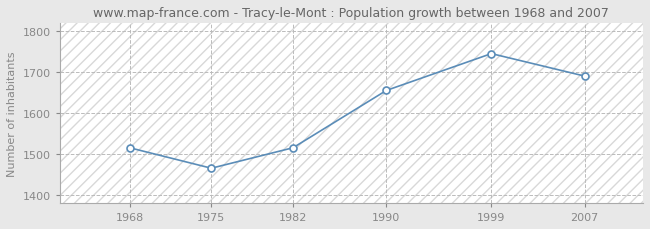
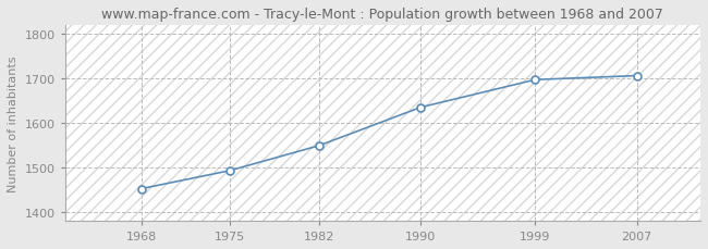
1968: 1515 -> 1452
1975: 1465 -> 1493
1982: 1515 -> 1549
1990: 1655 -> 1635
1999: 1745 -> 1697
2007: 1690 -> 1706
